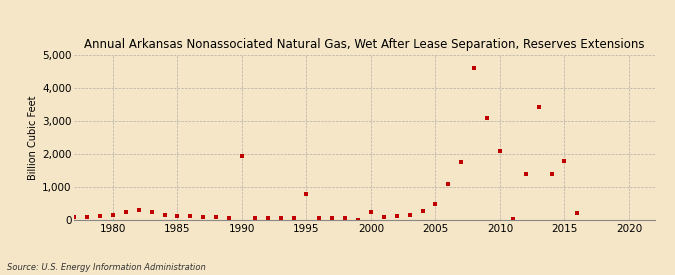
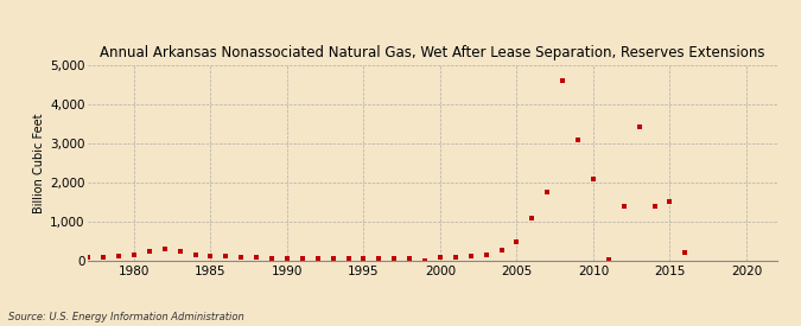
1990: 1,950 -> 60
1995: 800 -> 60
2000: 250 -> 80
2015: 1,800 -> 1,530
